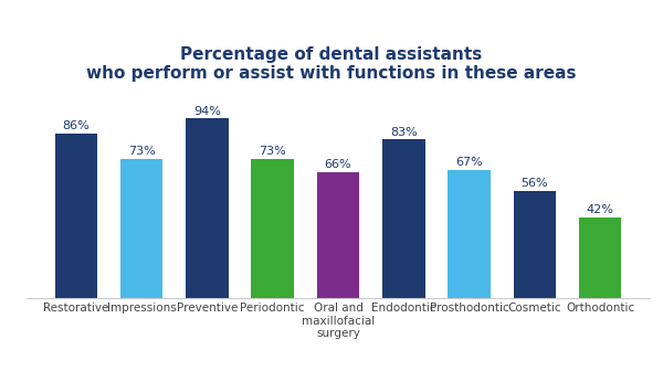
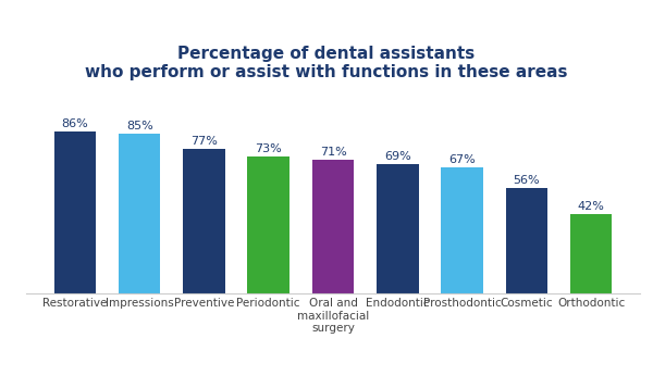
Impressions: 73% -> 85%
Preventive: 94% -> 77%
Oral and maxillofacial surgery: 66% -> 71%
Endodontic: 83% -> 69%
